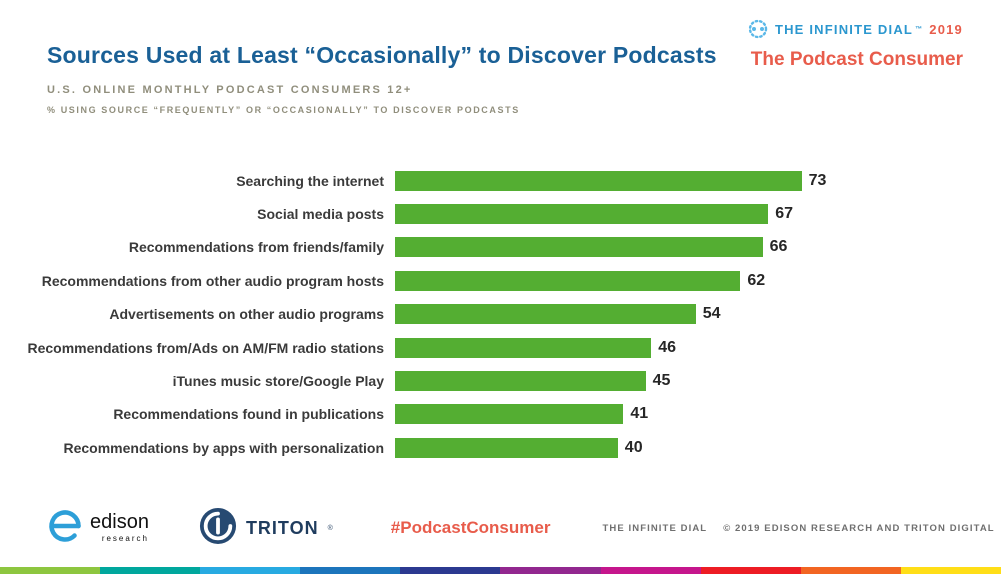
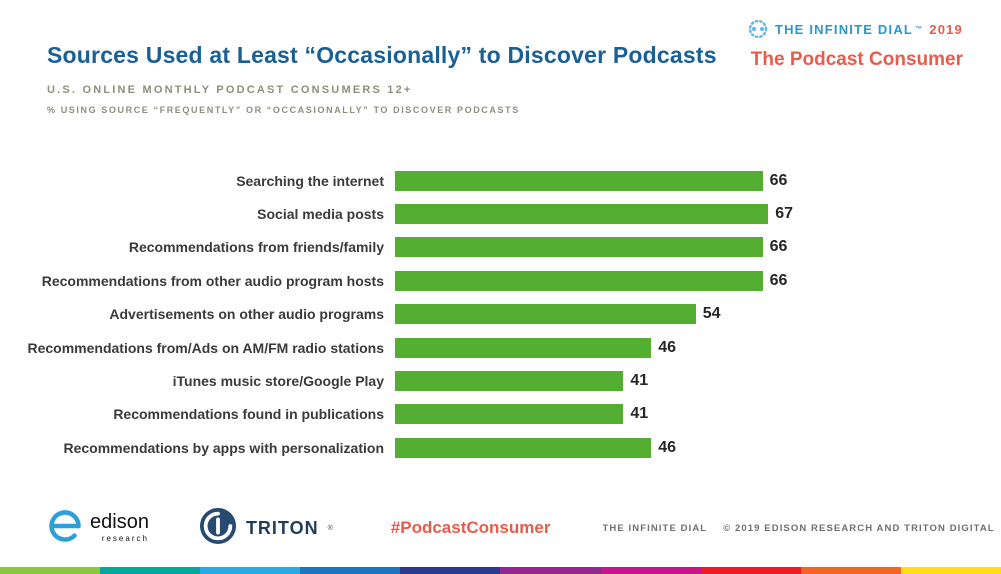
Searching the internet: 73 -> 66
Recommendations from other audio program hosts: 62 -> 66
iTunes music store/Google Play: 45 -> 41
Recommendations by apps with personalization: 40 -> 46
